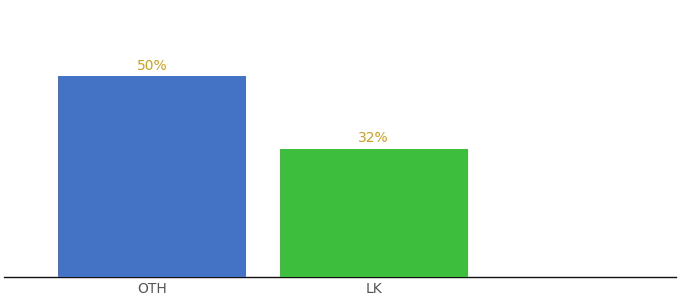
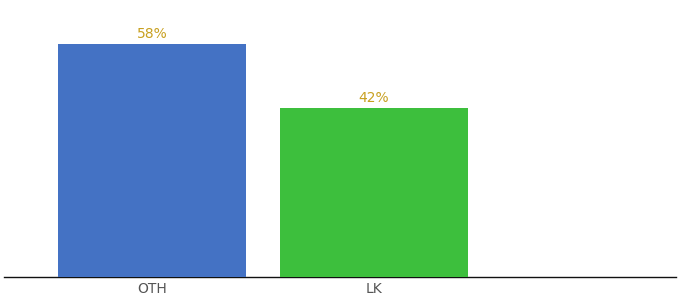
OTH: 50% -> 58%
LK: 32% -> 42%
